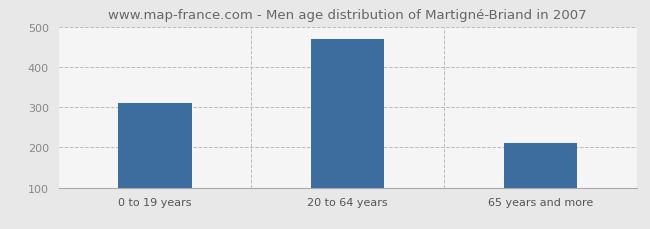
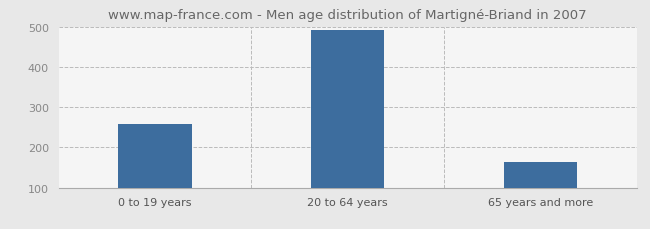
0 to 19 years: 310 -> 258
20 to 64 years: 470 -> 491
65 years and more: 210 -> 163
